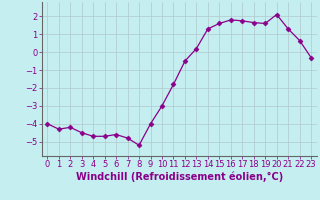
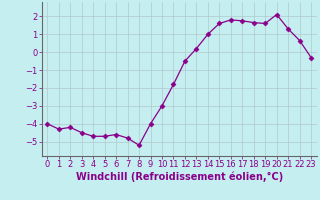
14: 1.3 -> 1.0
